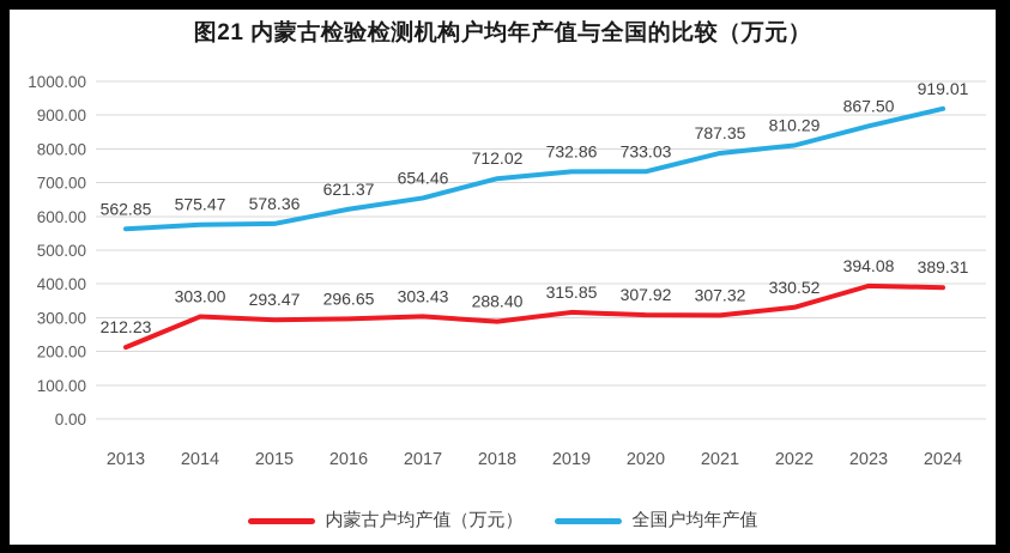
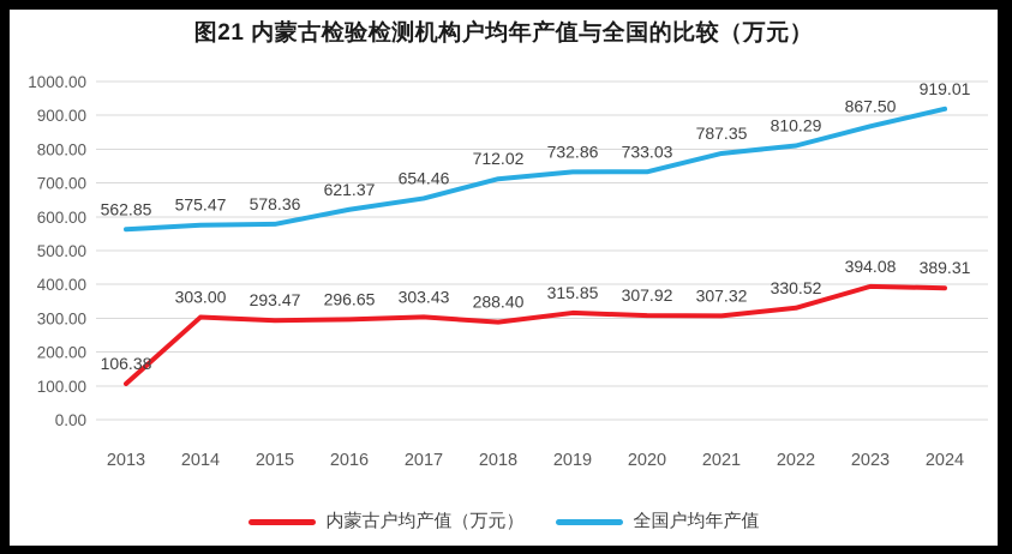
内蒙古户均产值（万元）/2013: 212.23 -> 106.38
